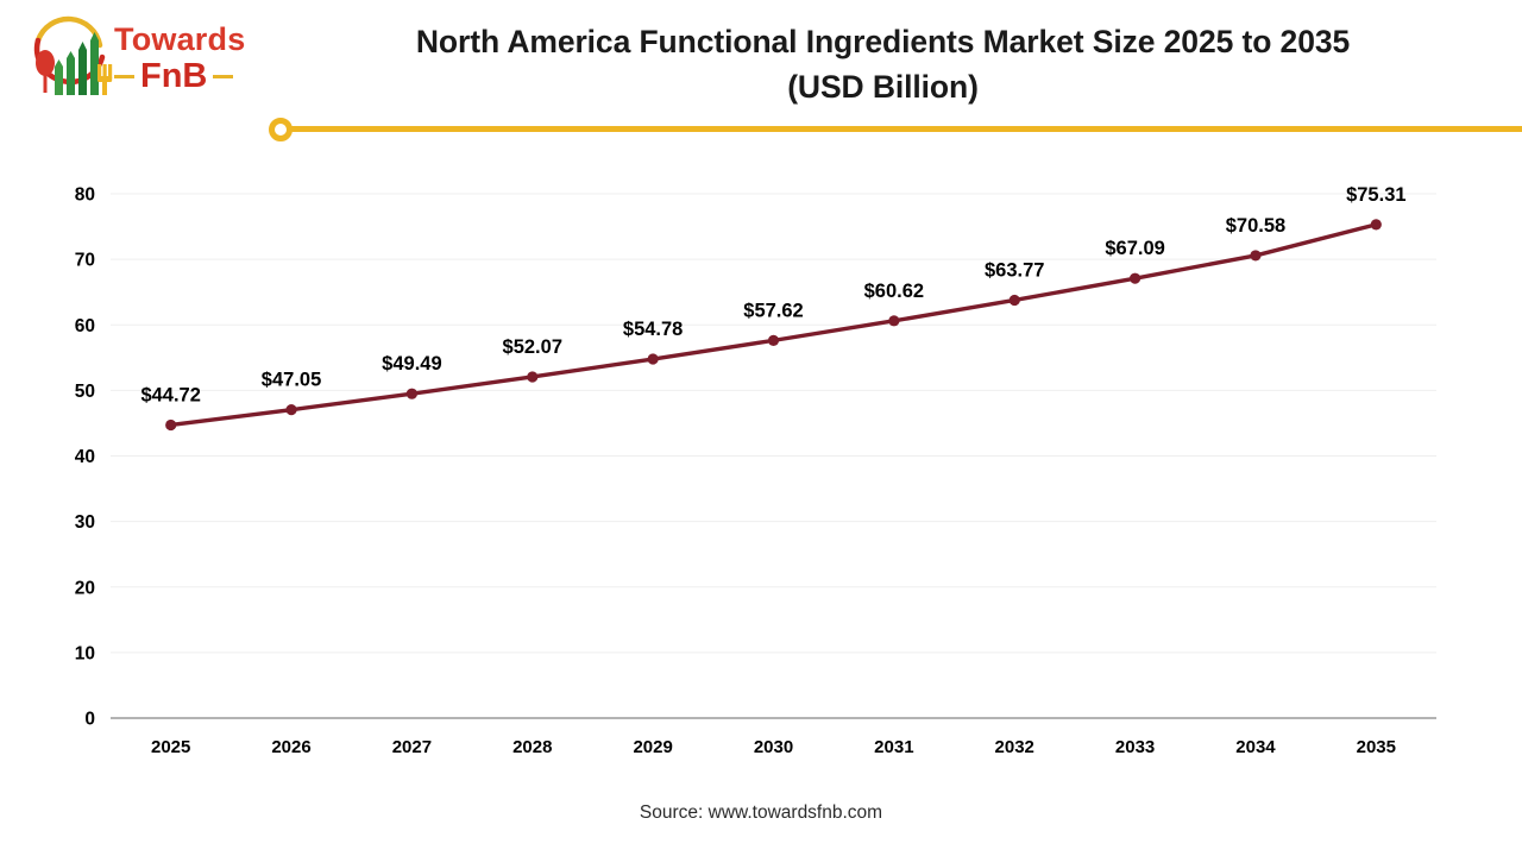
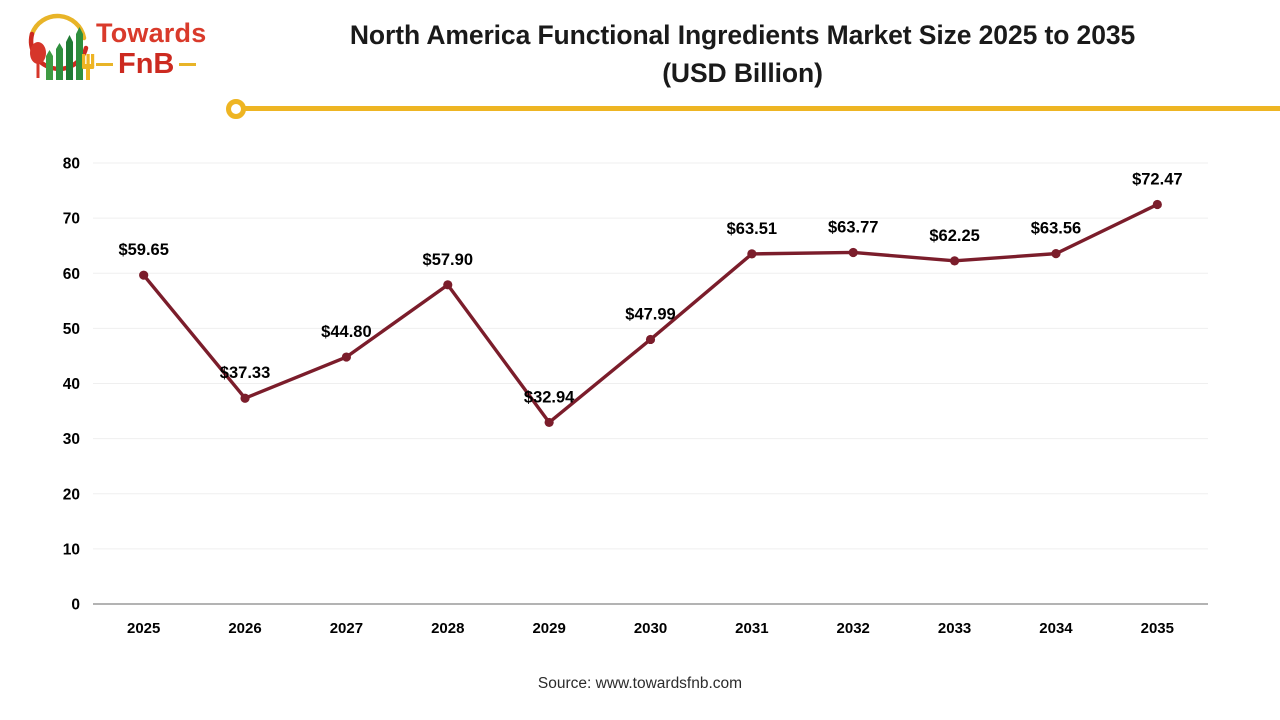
2025: $44.72 -> $59.65
2026: $47.05 -> $37.33
2027: $49.49 -> $44.80
2028: $52.07 -> $57.90
2029: $54.78 -> $32.94
2030: $57.62 -> $47.99
2031: $60.62 -> $63.51
2033: $67.09 -> $62.25
2034: $70.58 -> $63.56
2035: $75.31 -> $72.47
